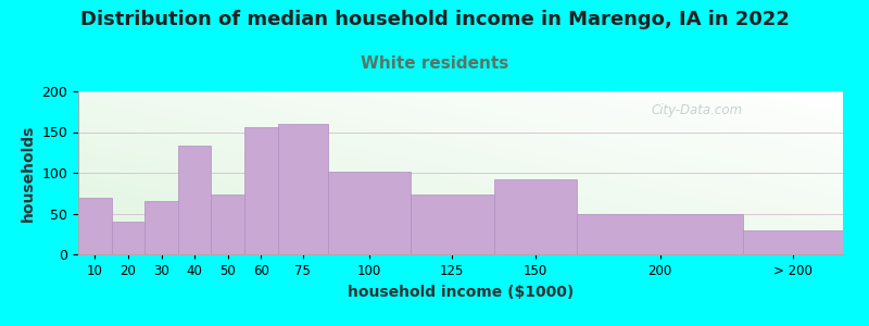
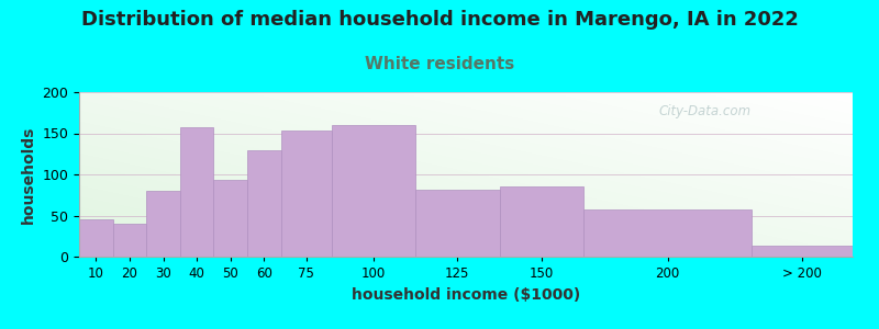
10: 70 -> 45
30: 66 -> 80
40: 134 -> 158
50: 74 -> 93
60: 156 -> 130
75: 160 -> 153
100: 102 -> 160
125: 74 -> 82
150: 92 -> 85
200: 50 -> 57
> 200: 30 -> 13
